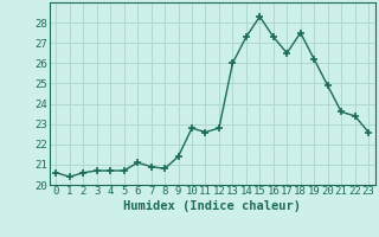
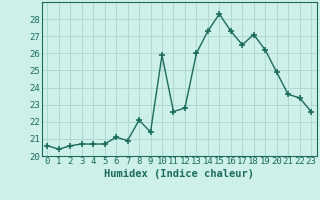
8: 20.8 -> 22.1
10: 22.8 -> 25.9
18: 27.5 -> 27.1
